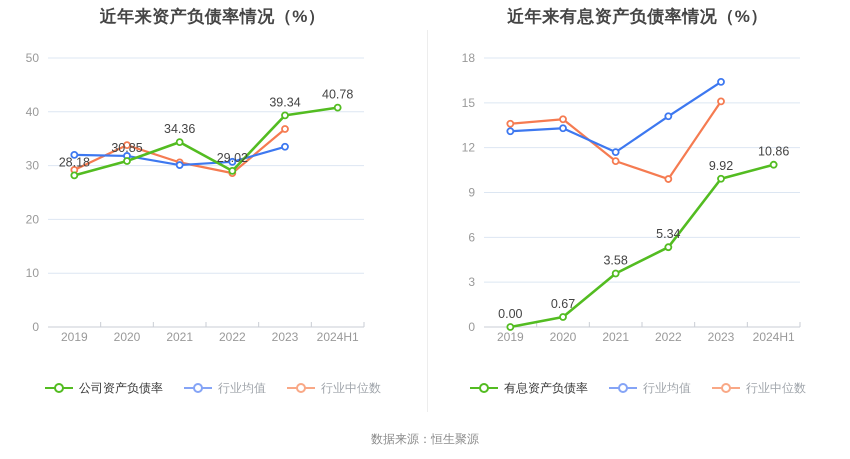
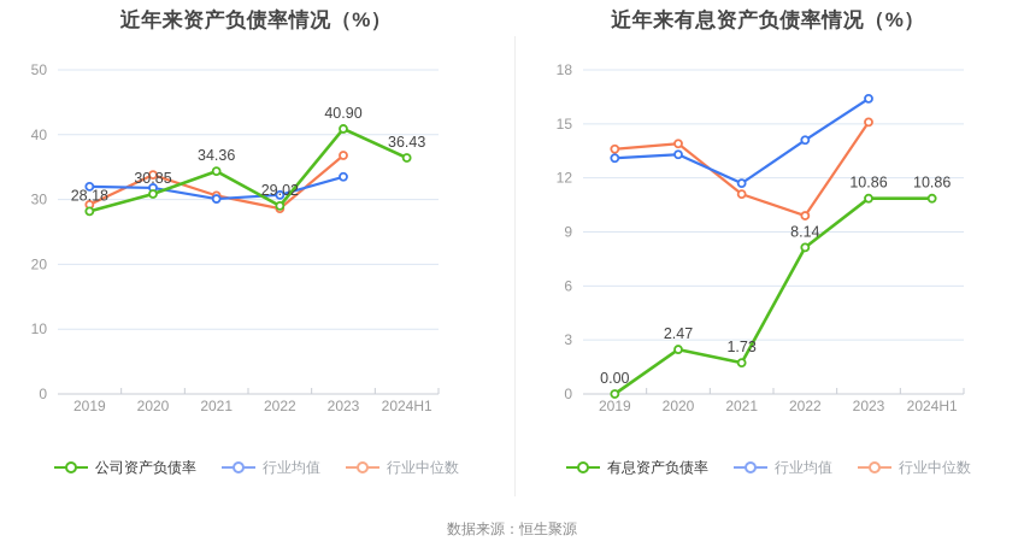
近年来资产负债率情况（%）/公司资产负债率/2023: 39.34 -> 40.90
近年来资产负债率情况（%）/公司资产负债率/2024H1: 40.78 -> 36.43
近年来有息资产负债率情况（%）/有息资产负债率/2020: 0.67 -> 2.47
近年来有息资产负债率情况（%）/有息资产负债率/2021: 3.58 -> 1.73
近年来有息资产负债率情况（%）/有息资产负债率/2022: 5.34 -> 8.14
近年来有息资产负债率情况（%）/有息资产负债率/2023: 9.92 -> 10.86
